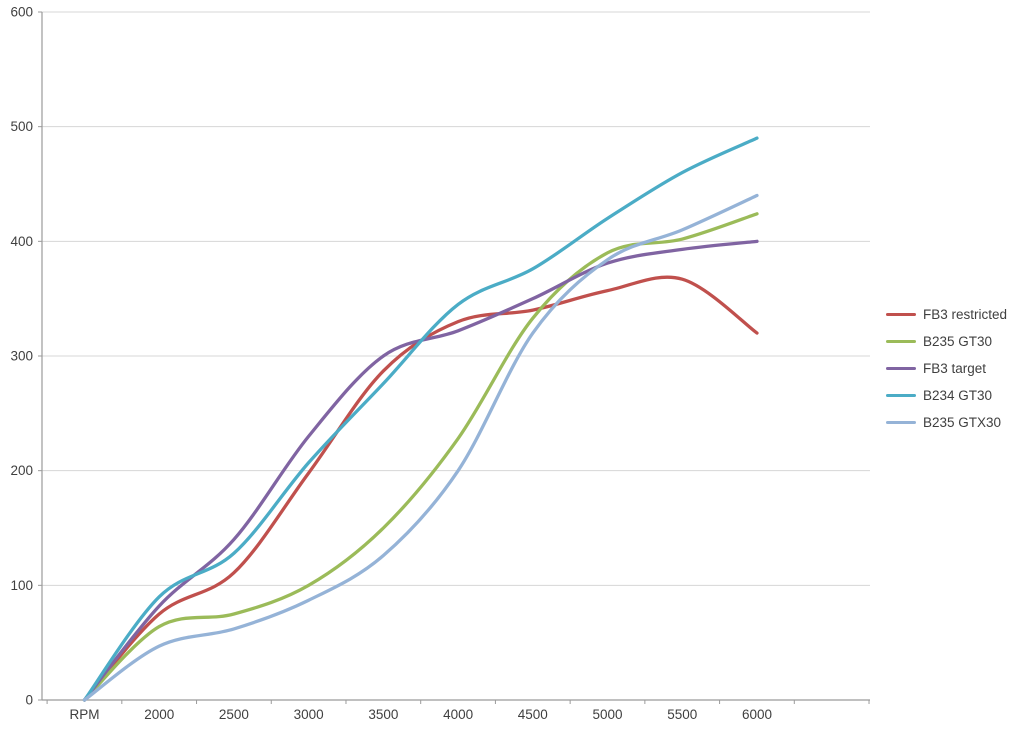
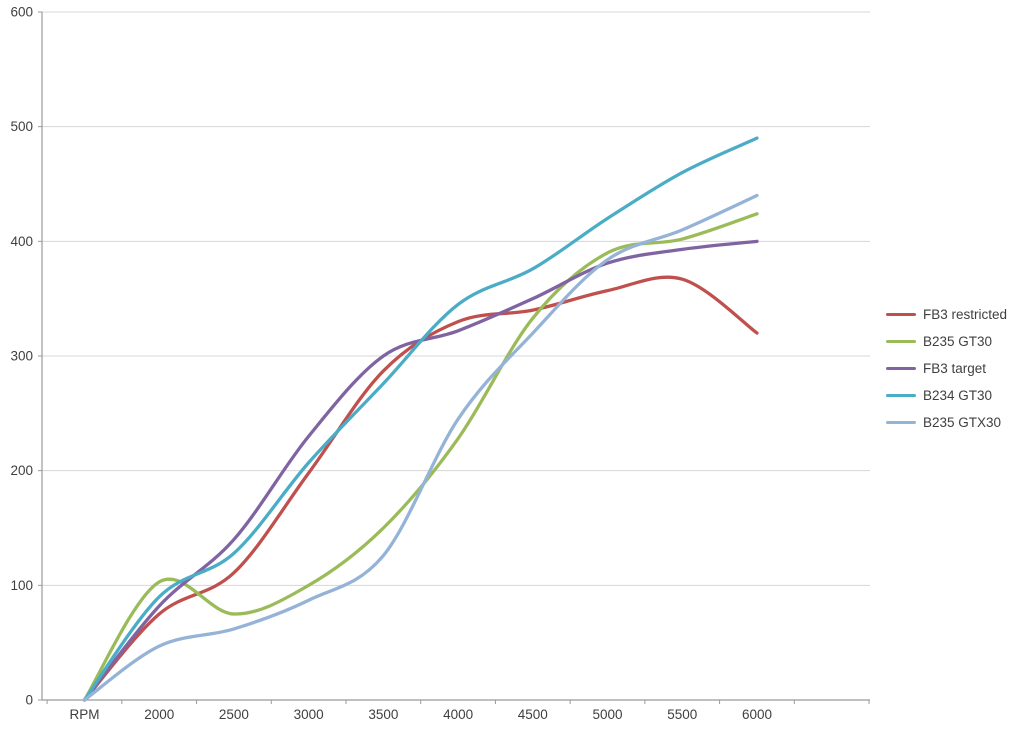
B235 GT30/2000: 64 -> 103
B235 GTX30/4000: 200 -> 245
